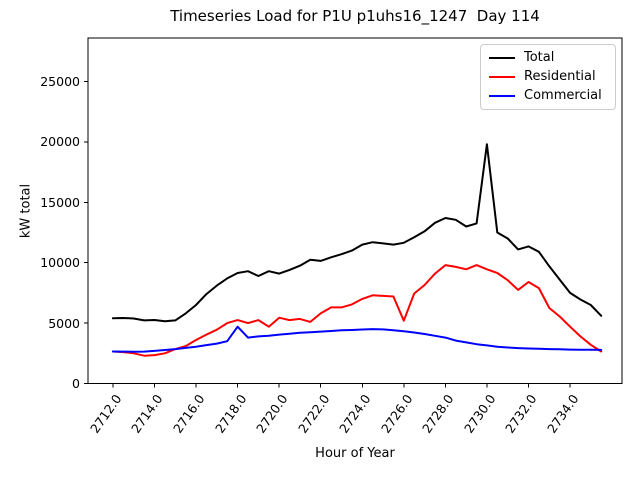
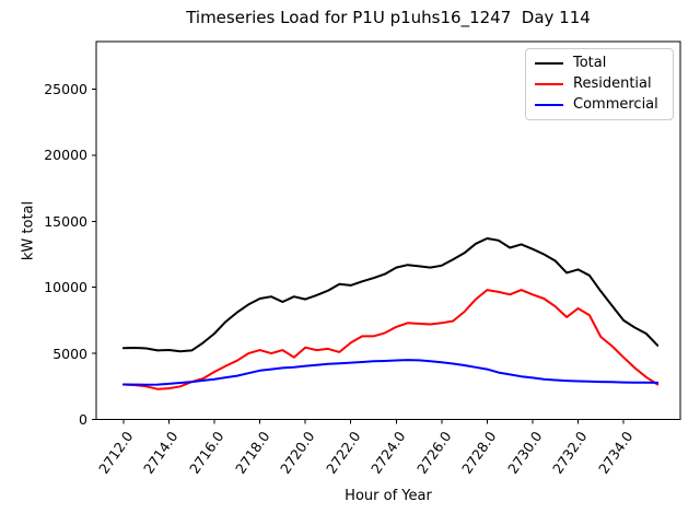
Commercial/2718.0: 4700 -> 3700
Residential/2726.0: 5200 -> 7300
Total/2730.0: 19800 -> 12900
